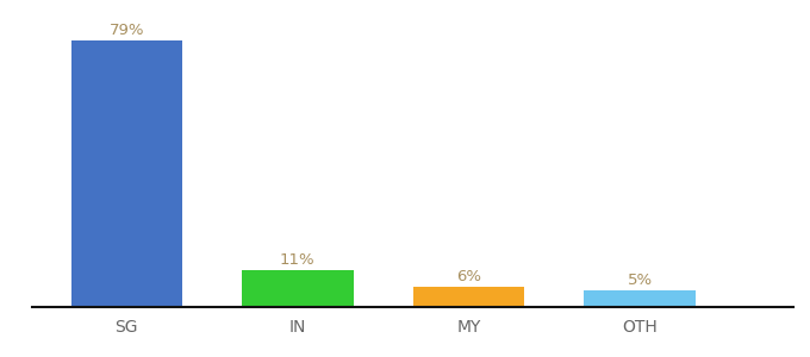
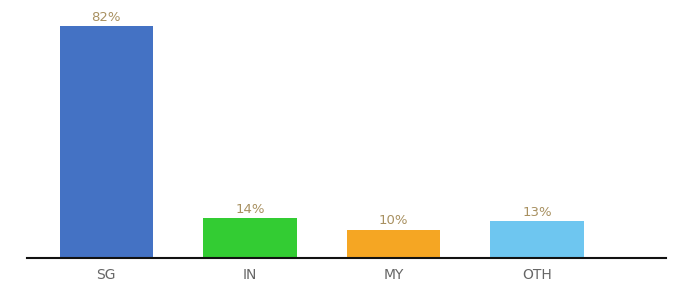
SG: 79% -> 82%
IN: 11% -> 14%
MY: 6% -> 10%
OTH: 5% -> 13%
